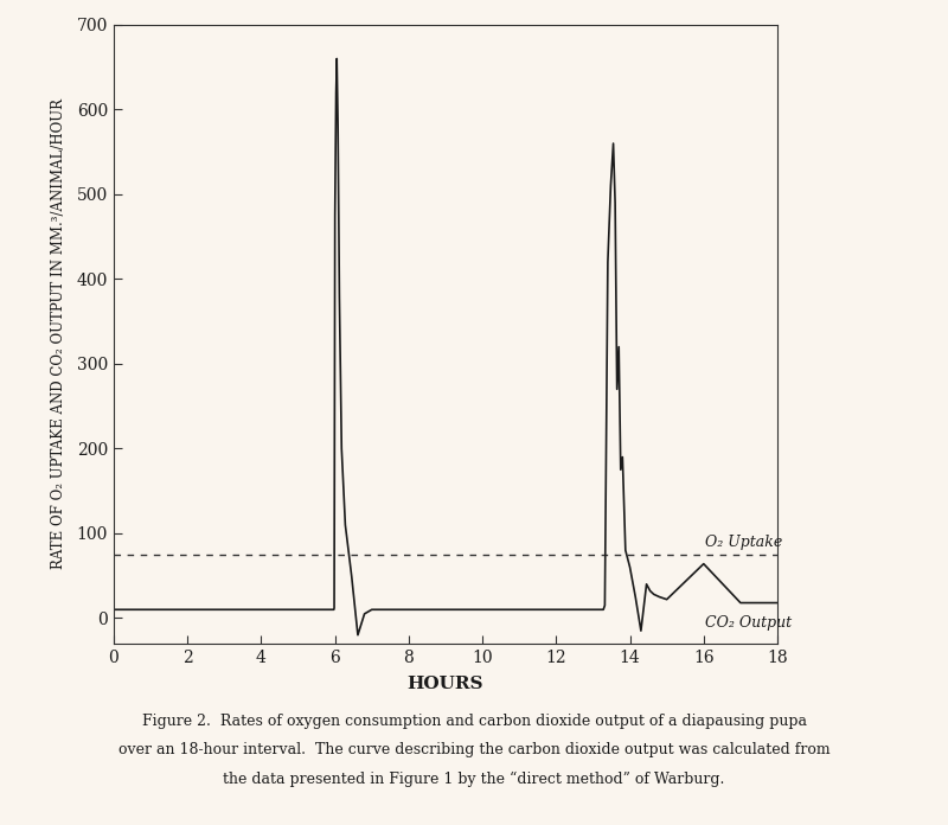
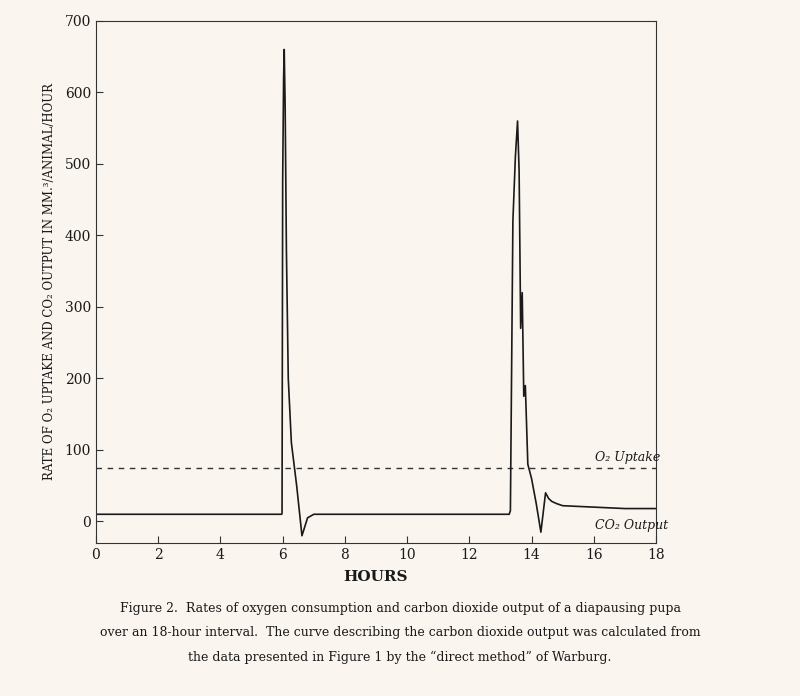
16: 64 -> 20
